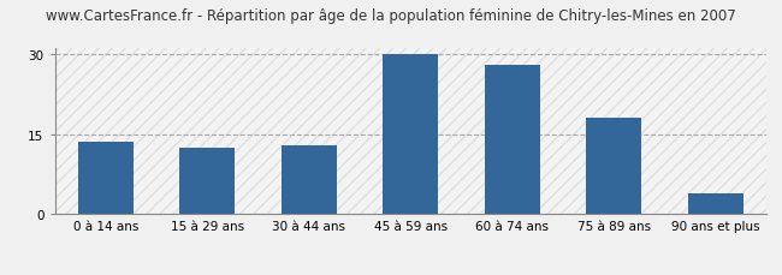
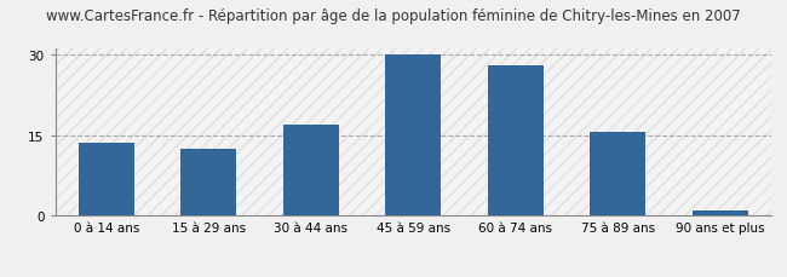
30 à 44 ans: 13.0 -> 17.0
75 à 89 ans: 18.0 -> 15.5
90 ans et plus: 4.0 -> 1.0
